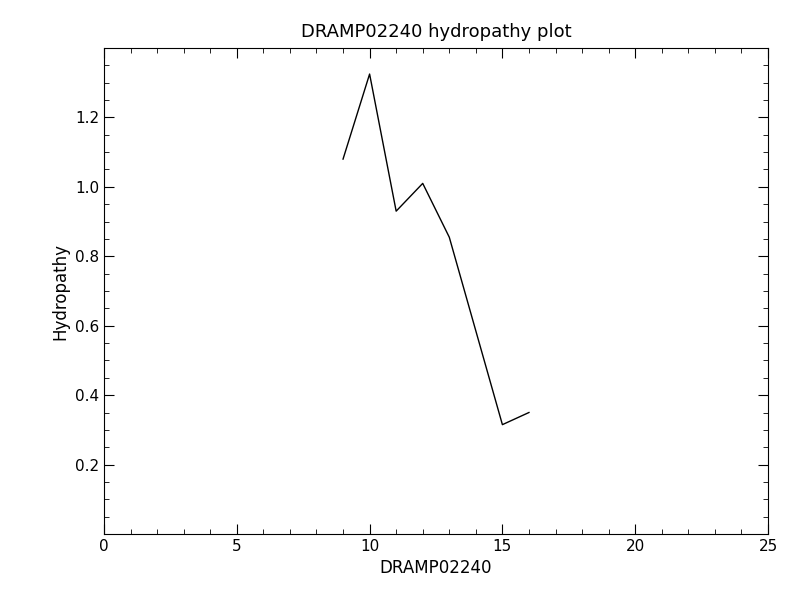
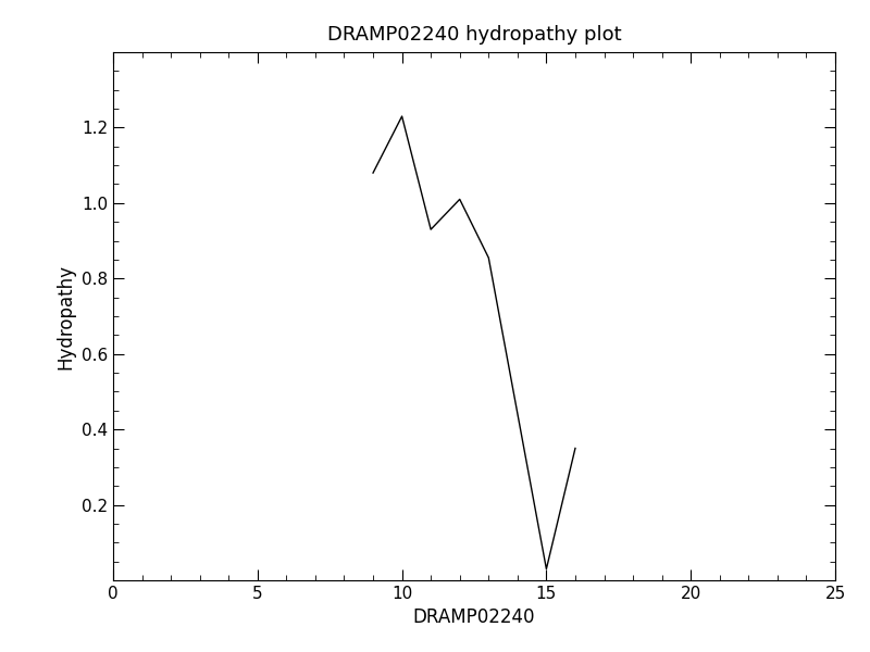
10: 1.325 -> 1.230
15: 0.315 -> 0.030
